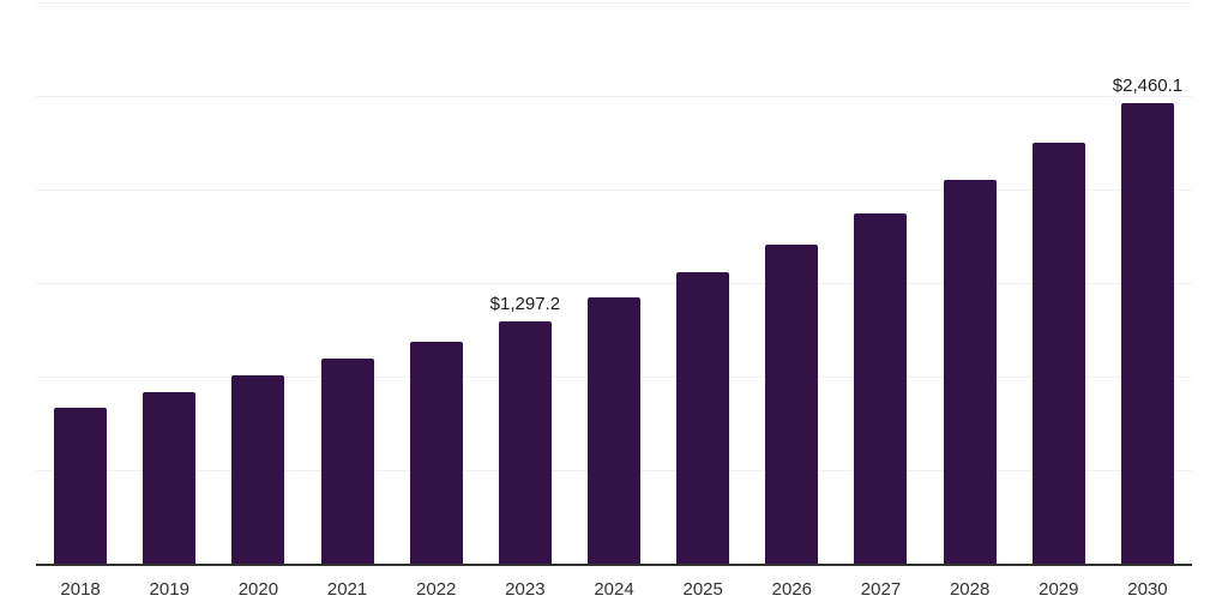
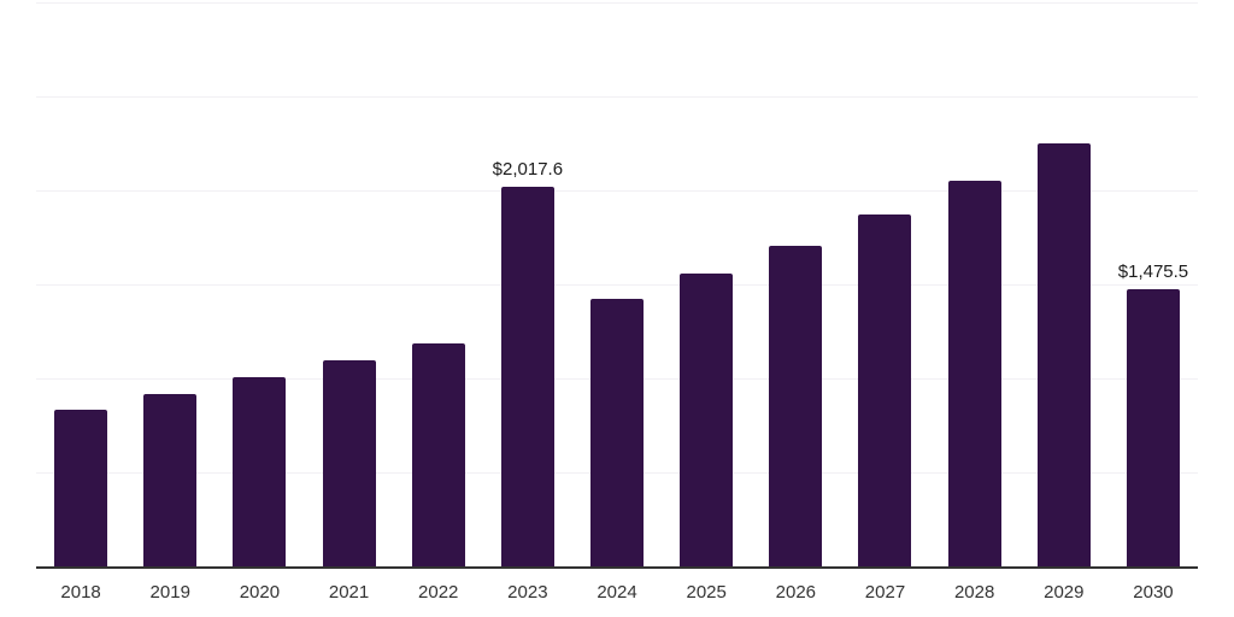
2023: $1,297.2 -> $2,017.6
2030: $2,460.1 -> $1,475.5
